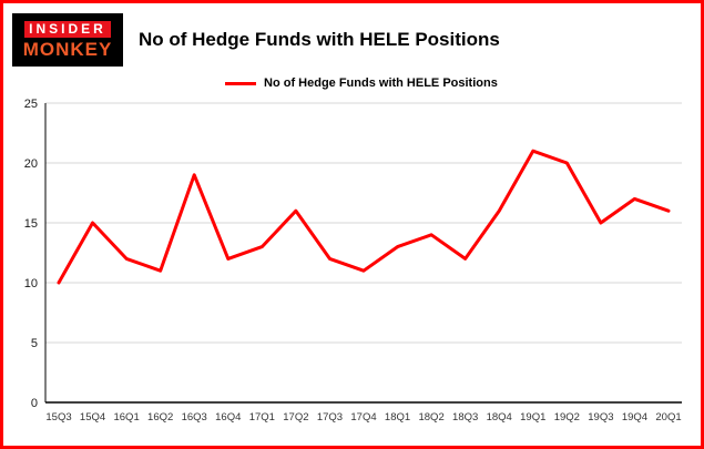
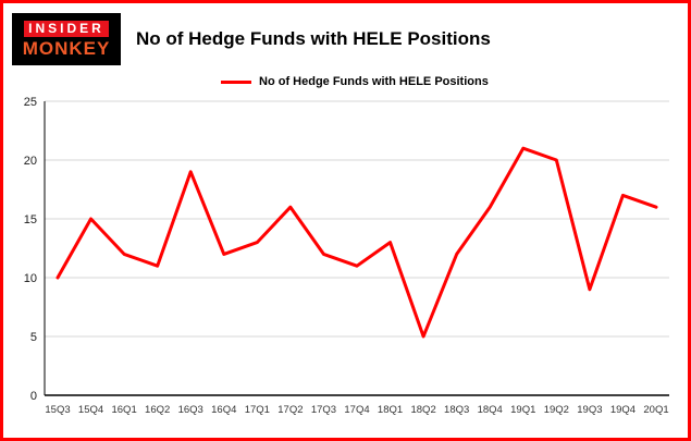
18Q2: 14 -> 5
19Q3: 15 -> 9
